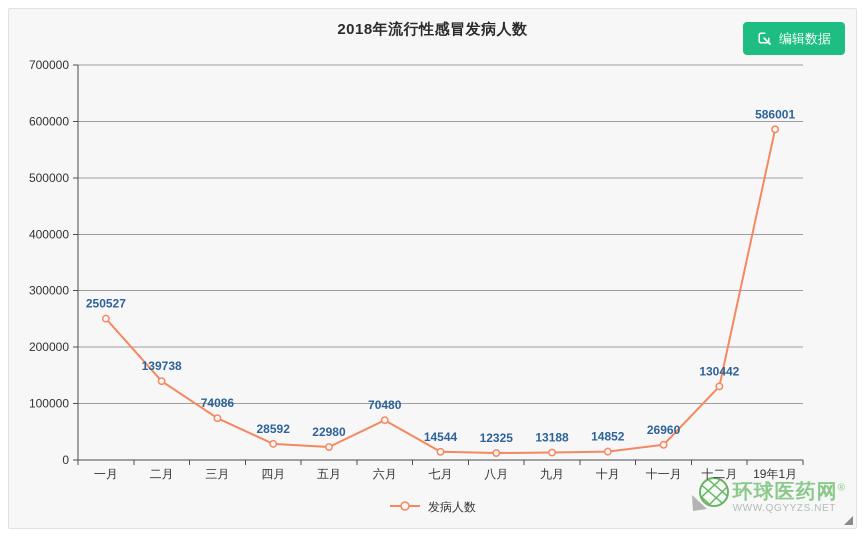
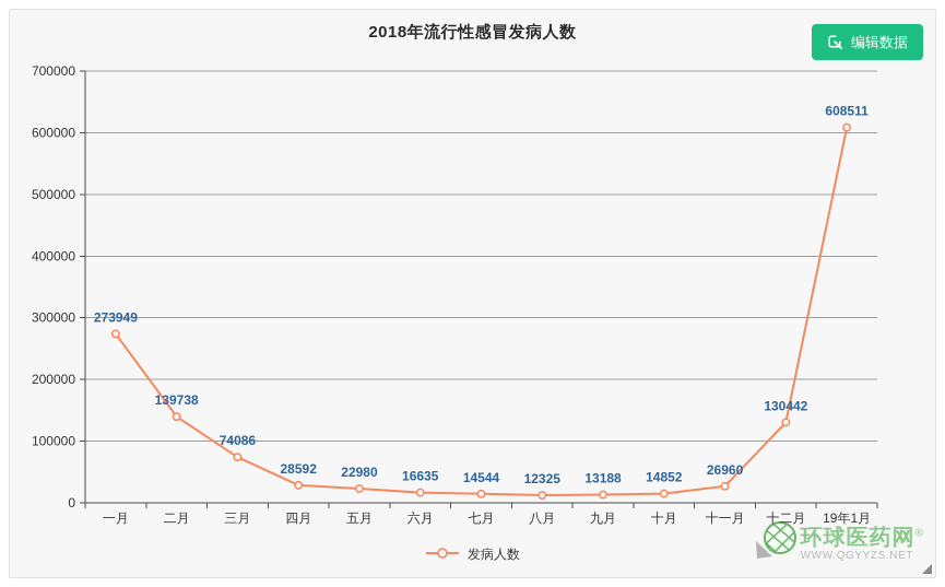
一月: 250527 -> 273949
六月: 70480 -> 16635
19年1月: 586001 -> 608511
